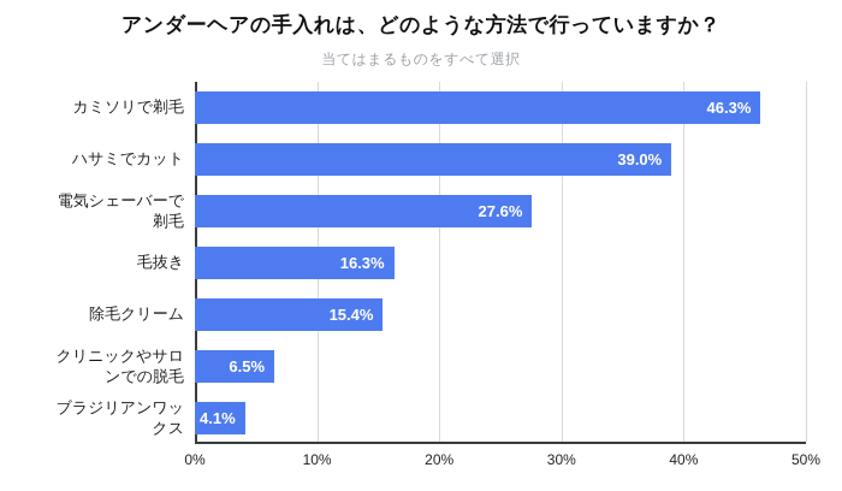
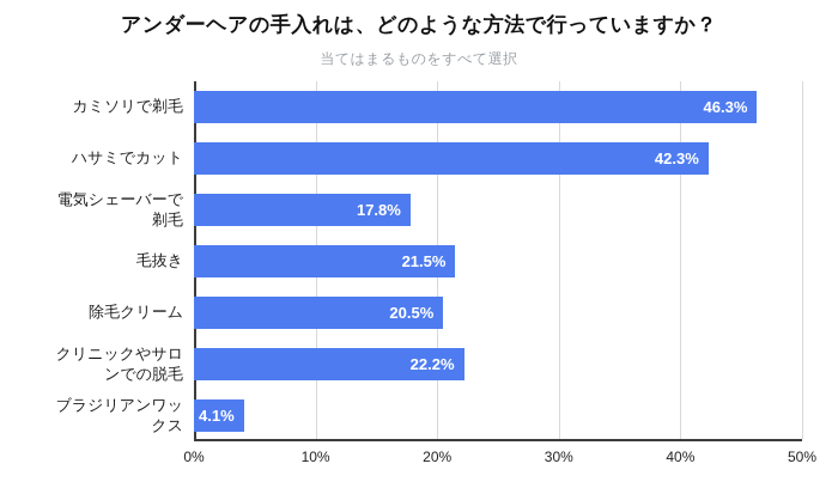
ハサミでカット: 39.0% -> 42.3%
電気シェーバーで剃毛: 27.6% -> 17.8%
毛抜き: 16.3% -> 21.5%
除毛クリーム: 15.4% -> 20.5%
クリニックやサロンでの脱毛: 6.5% -> 22.2%
